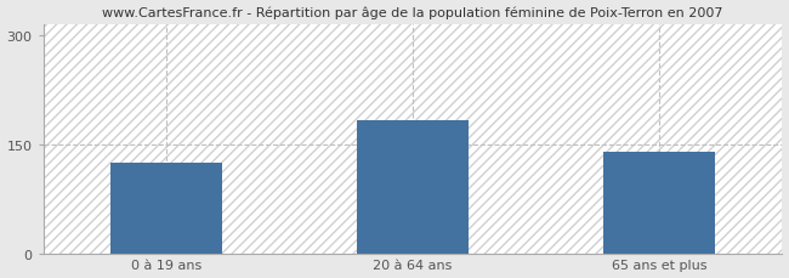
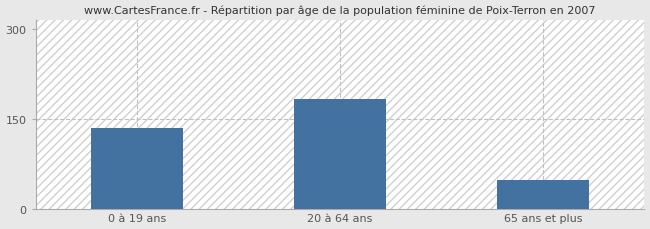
0 à 19 ans: 124 -> 135
65 ans et plus: 140 -> 47
